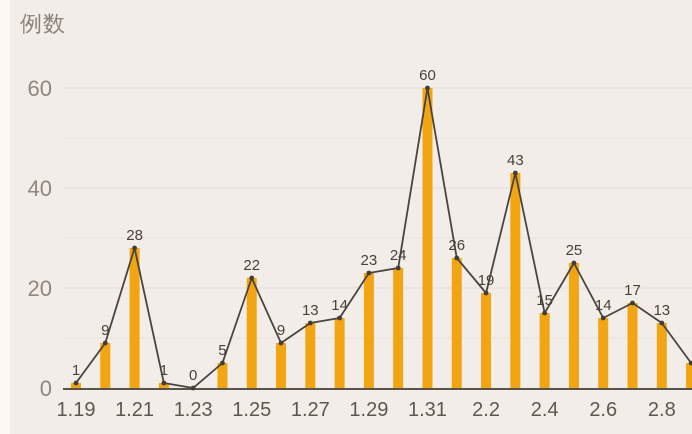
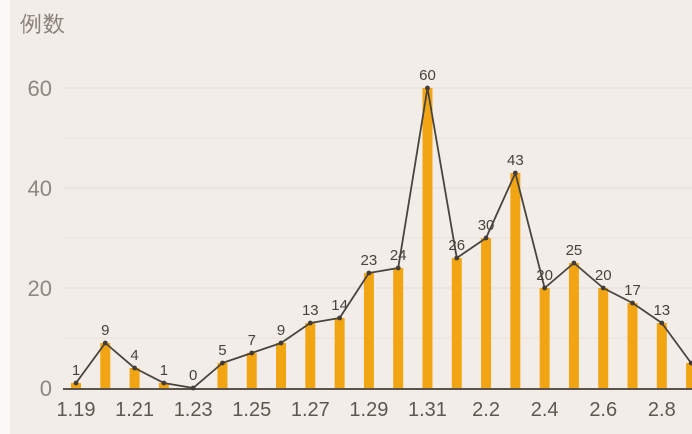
1.21: 28 -> 4
1.25: 22 -> 7
2.2: 19 -> 30
2.4: 15 -> 20
2.6: 14 -> 20
